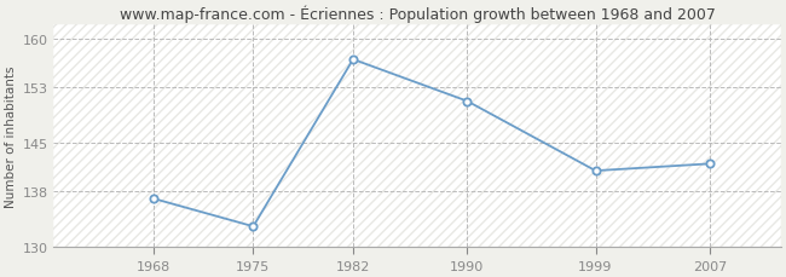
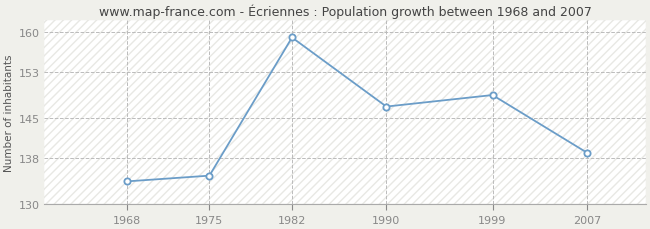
1968: 137 -> 134
1975: 133 -> 135
1982: 157 -> 159
1990: 151 -> 147
1999: 141 -> 149
2007: 142 -> 139
